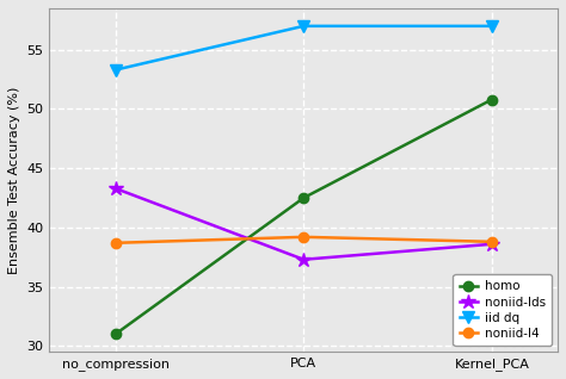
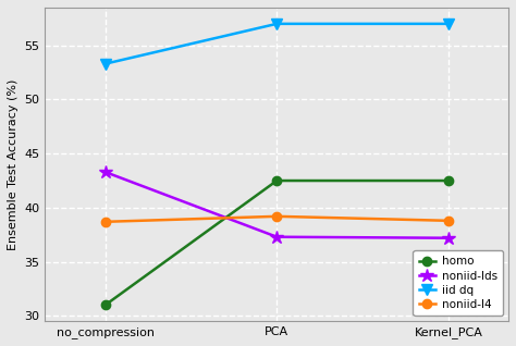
homo/Kernel_PCA: 50.8 -> 42.5
noniid-lds/Kernel_PCA: 38.6 -> 37.2
